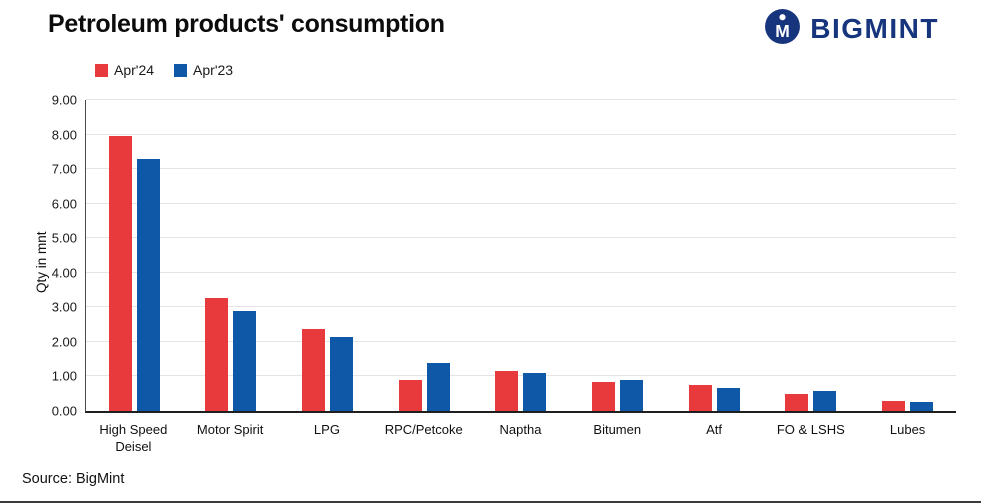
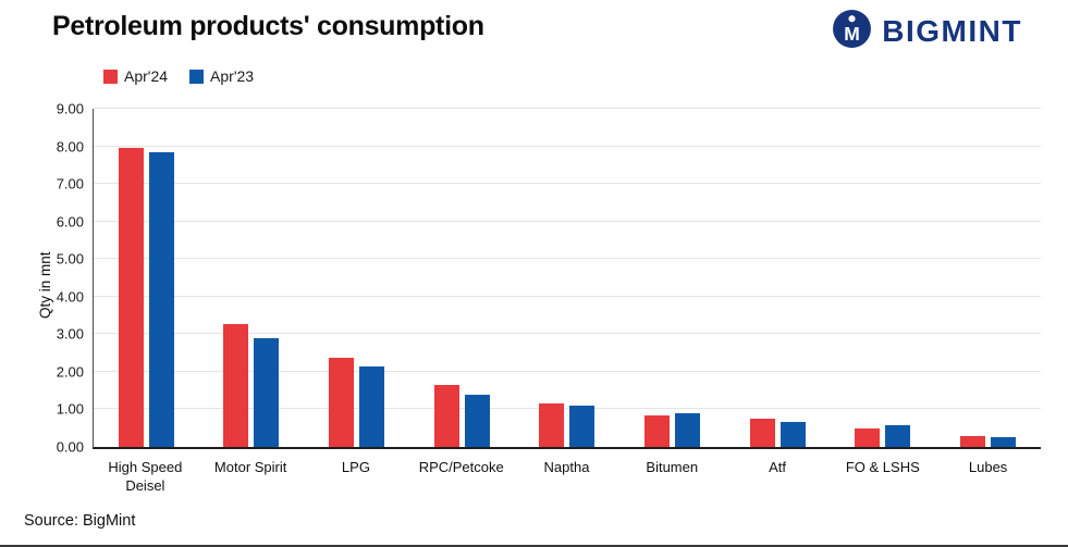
Apr'23/High Speed Deisel: 7.3 -> 7.8
Apr'24/RPC/Petcoke: 0.9 -> 1.6
